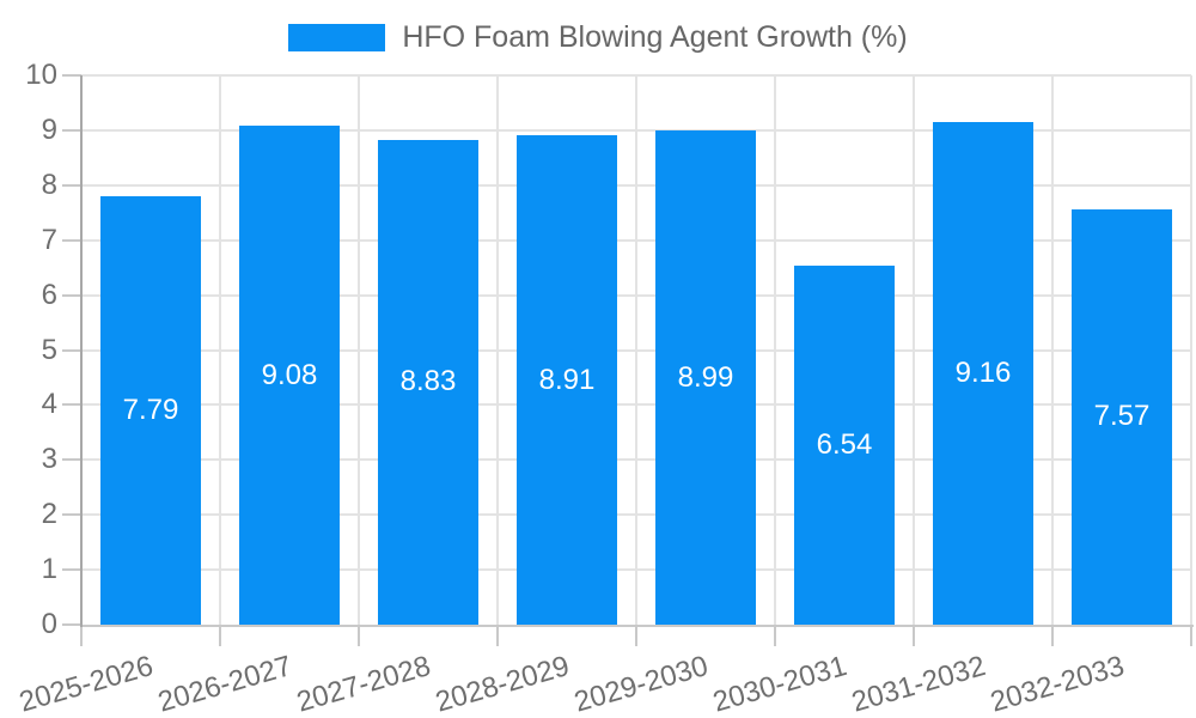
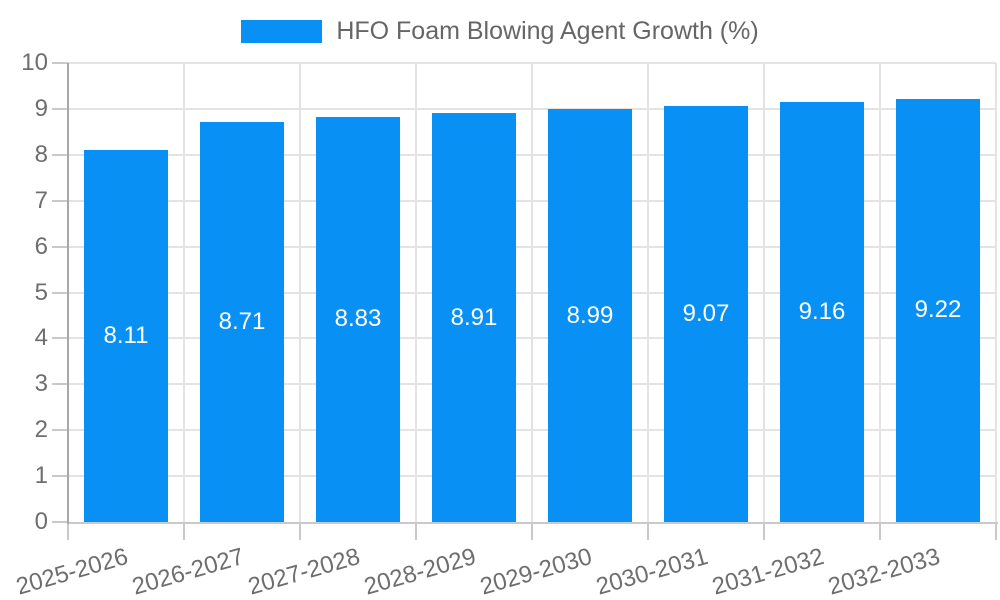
2025-2026: 7.79 -> 8.11
2026-2027: 9.08 -> 8.71
2030-2031: 6.54 -> 9.07
2032-2033: 7.57 -> 9.22
